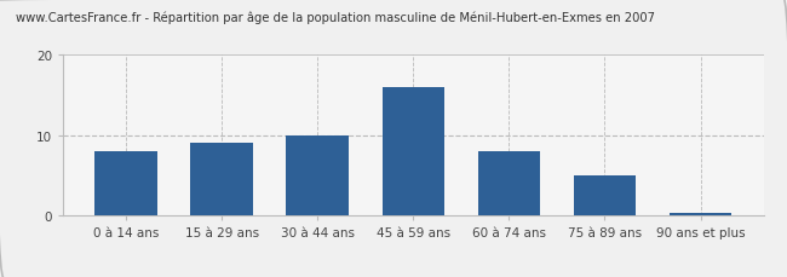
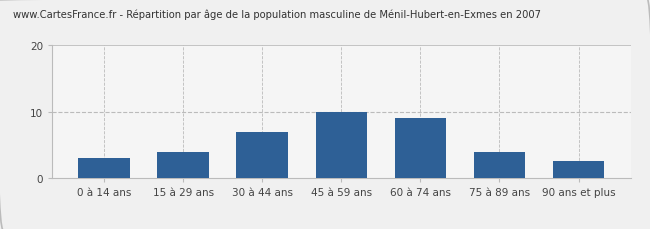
0 à 14 ans: 8.0 -> 3.0
15 à 29 ans: 9.0 -> 4.0
30 à 44 ans: 10.0 -> 7.0
45 à 59 ans: 16.0 -> 10.0
60 à 74 ans: 8.0 -> 9.0
75 à 89 ans: 5.0 -> 4.0
90 ans et plus: 0.3 -> 2.6
